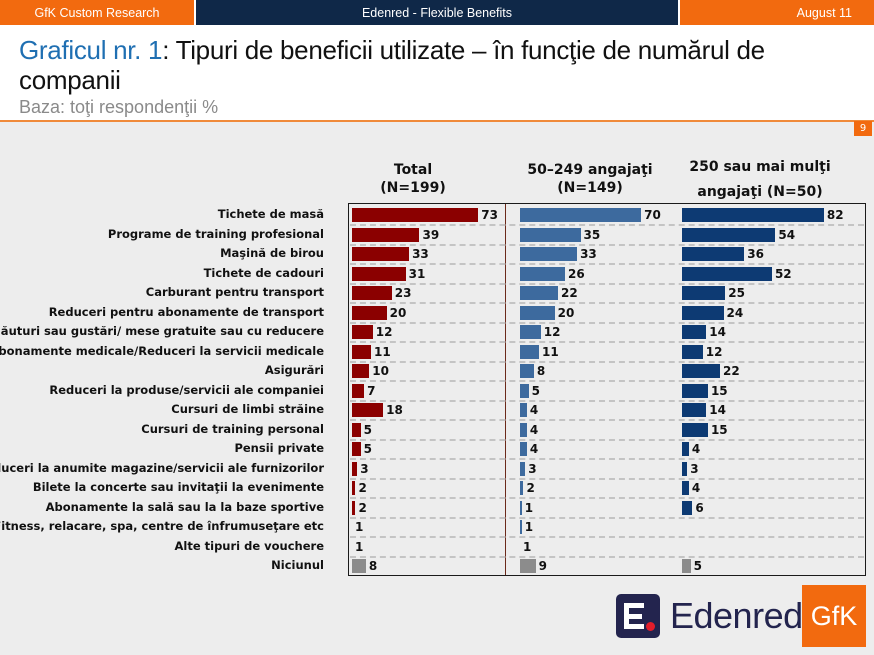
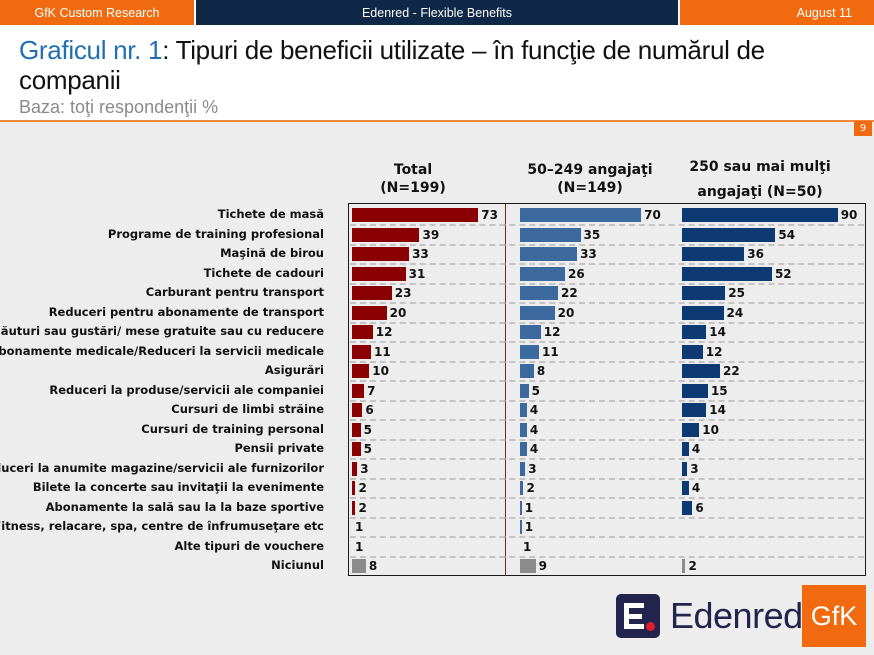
250 sau mai mulţi angajaţi (N=50)/Tichete de masă: 82 -> 90
Total (N=199)/Cursuri de limbi străine: 18 -> 6
250 sau mai mulţi angajaţi (N=50)/Cursuri de training personal: 15 -> 10
250 sau mai mulţi angajaţi (N=50)/Niciunul: 5 -> 2
